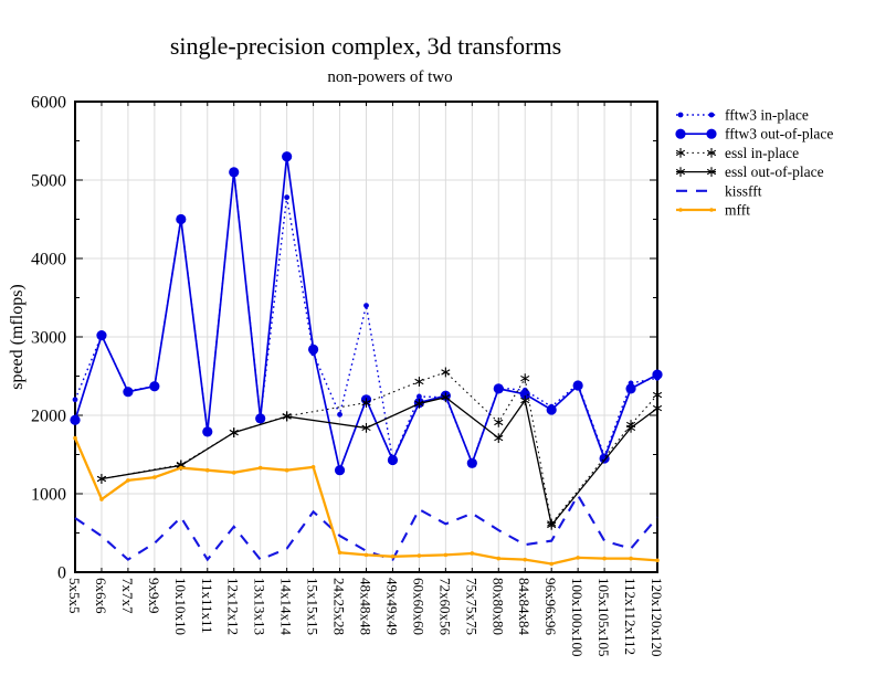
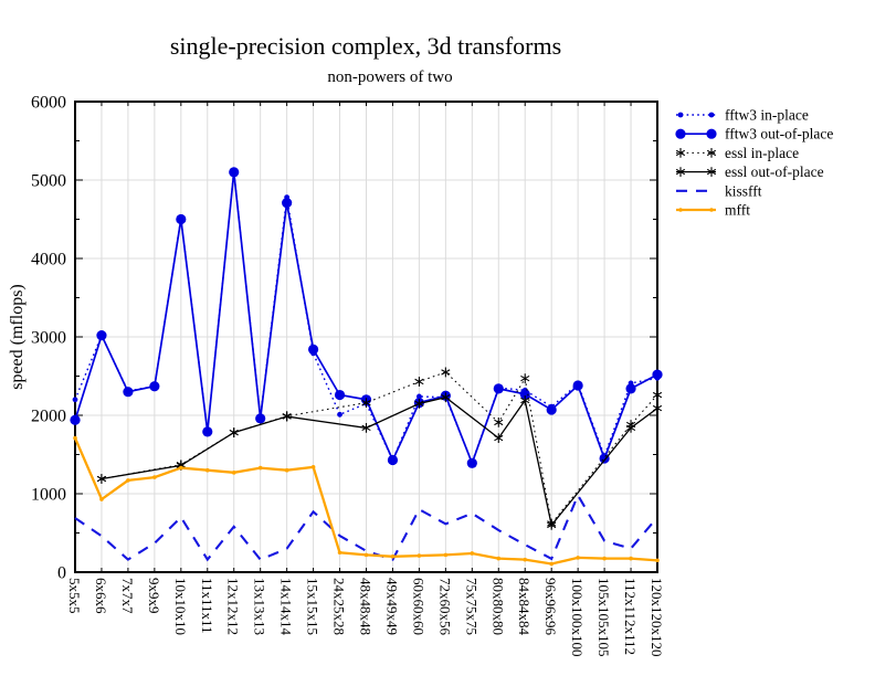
fftw3 out-of-place/14x14x14: 5300 -> 4700
fftw3 out-of-place/24x25x28: 1300 -> 2300
fftw3 in-place/48x48x48: 3400 -> 2200
kissfft/96x96x96: 400 -> 200
